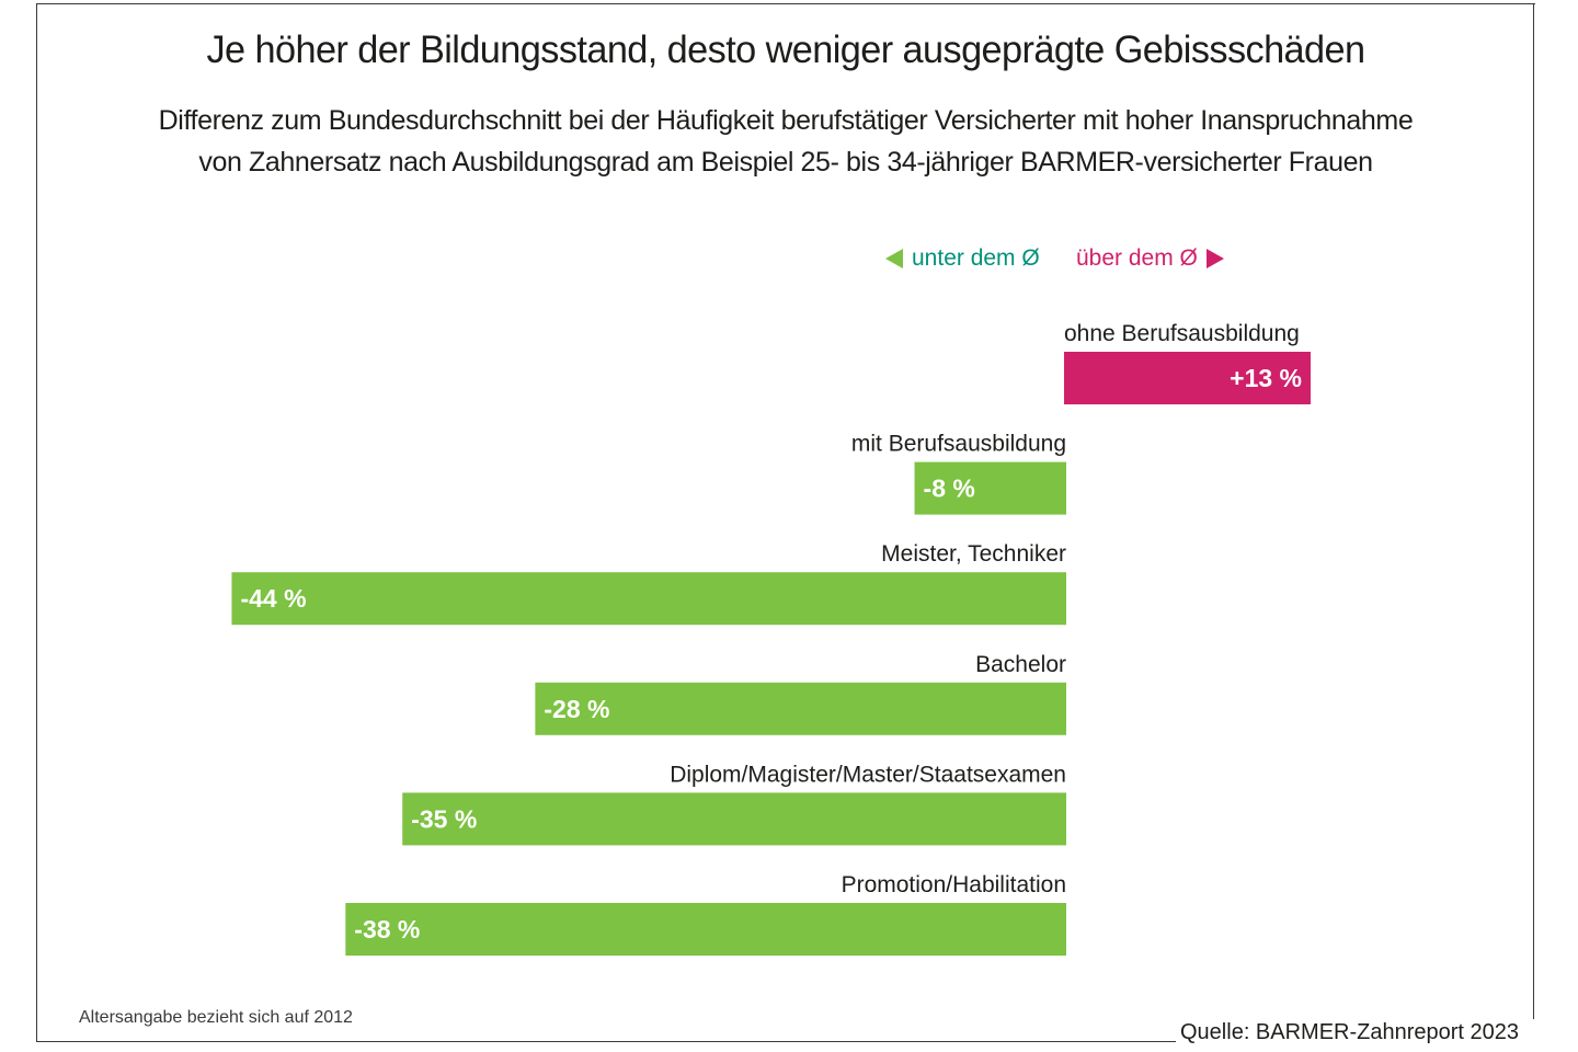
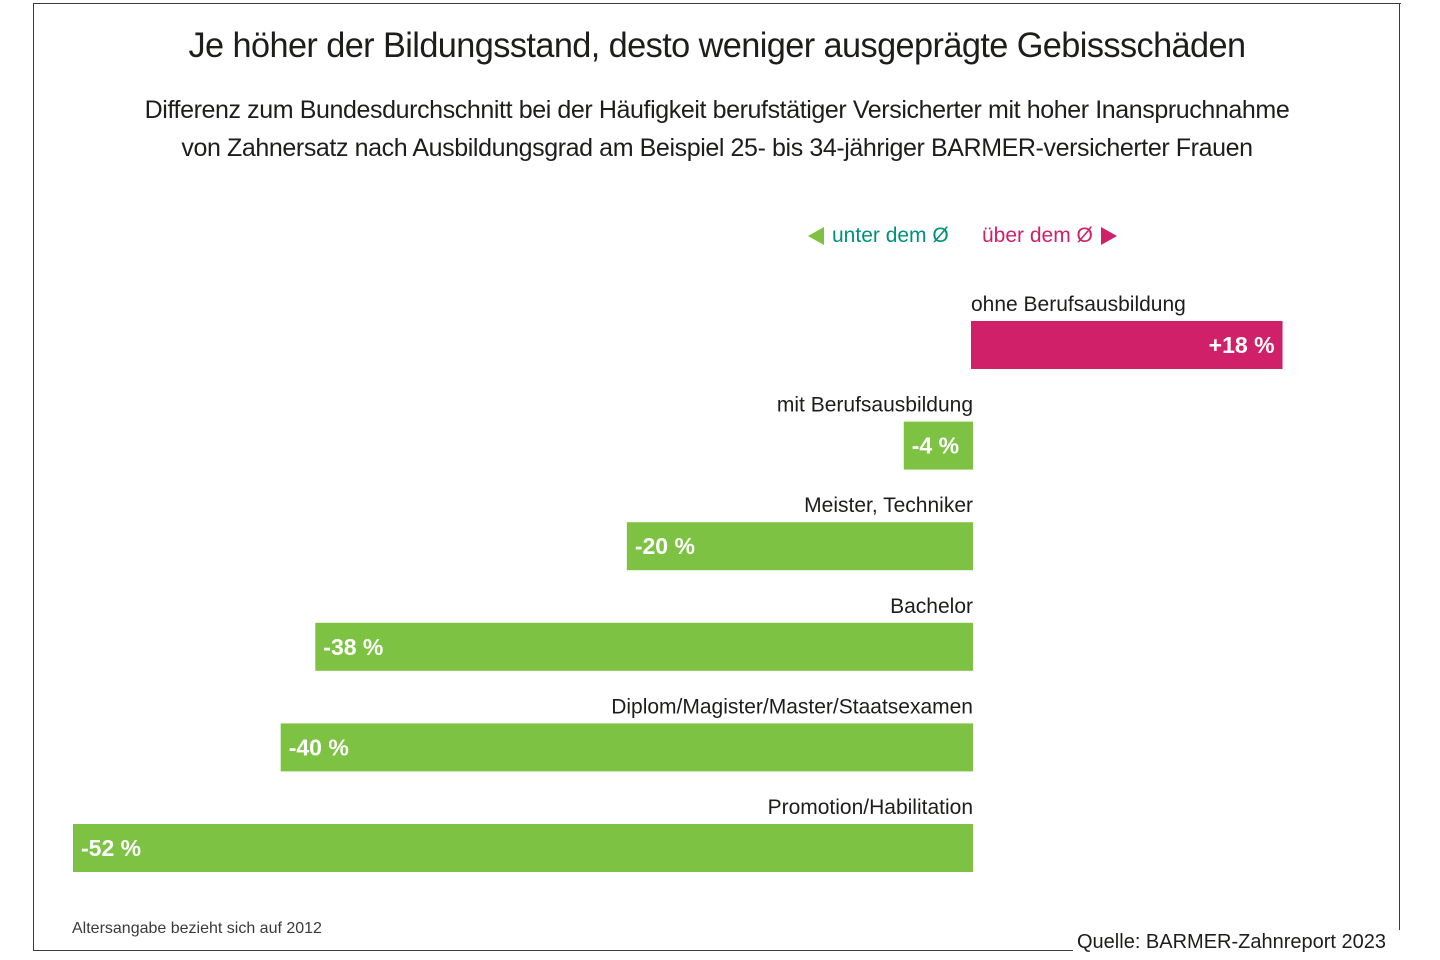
ohne Berufsausbildung: +13 -> +18
mit Berufsausbildung: -8 -> -4
Meister, Techniker: -44 -> -20
Bachelor: -28 -> -38
Diplom/Magister/Master/Staatsexamen: -35 -> -40
Promotion/Habilitation: -38 -> -52
